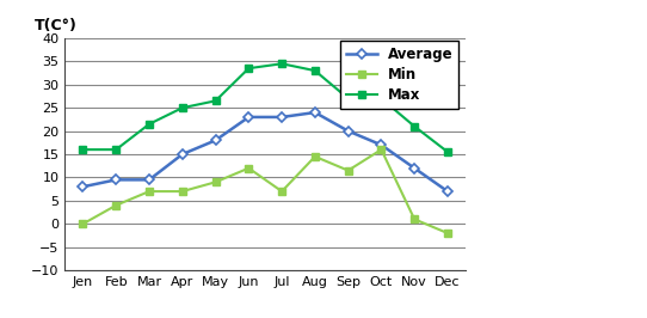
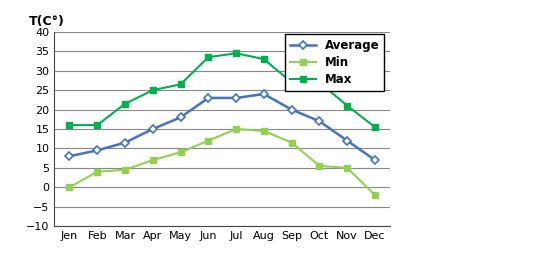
Average/Mar: 9.5 -> 11.5
Min/Mar: 7.0 -> 4.5
Min/Jul: 7.0 -> 15.0
Min/Oct: 16.0 -> 5.5
Min/Nov: 1.0 -> 5.0
